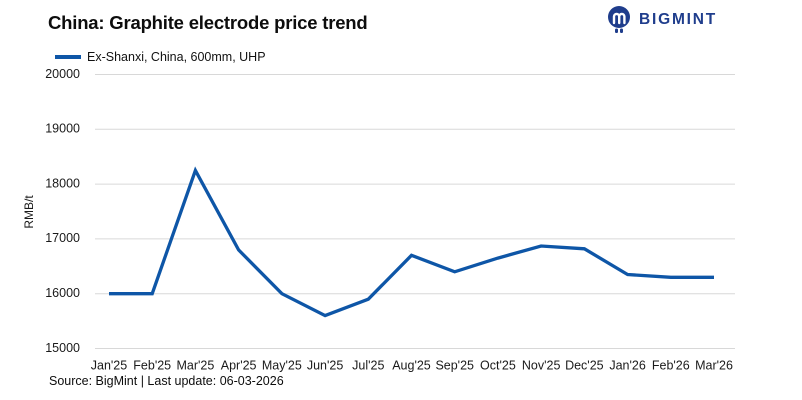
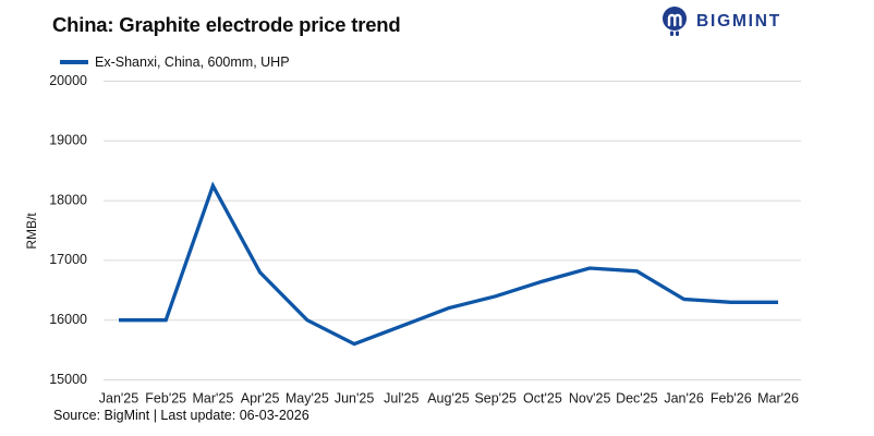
Aug'25: 16700 -> 16200
